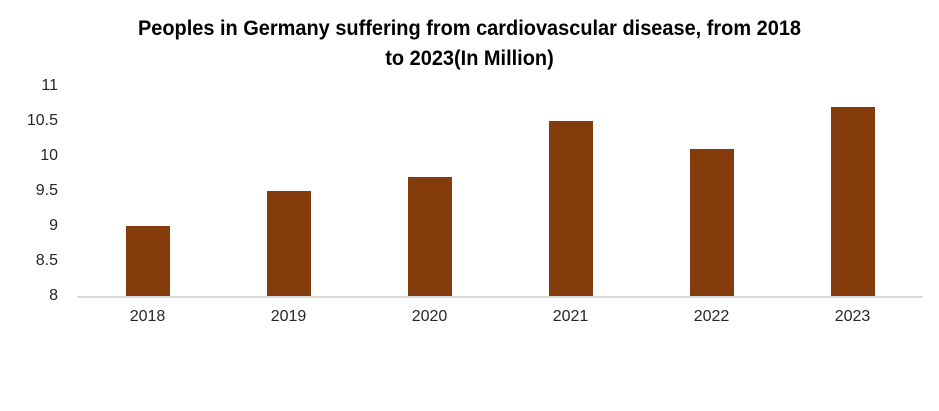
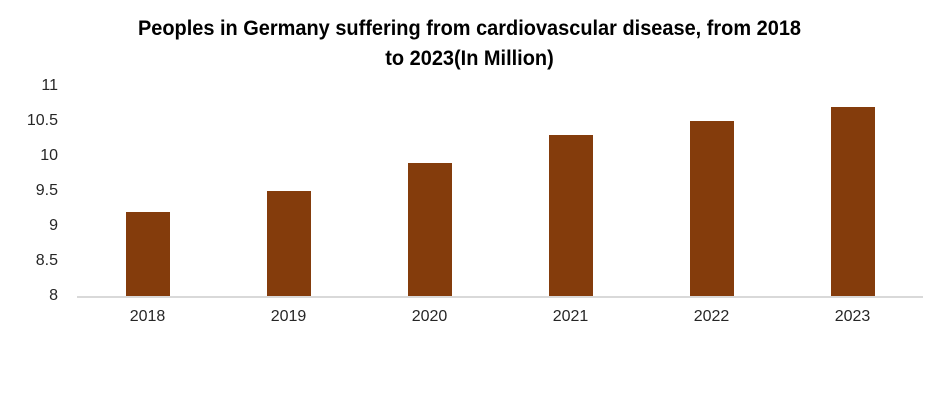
2018: 9.0 -> 9.2
2020: 9.7 -> 9.9
2021: 10.5 -> 10.3
2022: 10.1 -> 10.5
